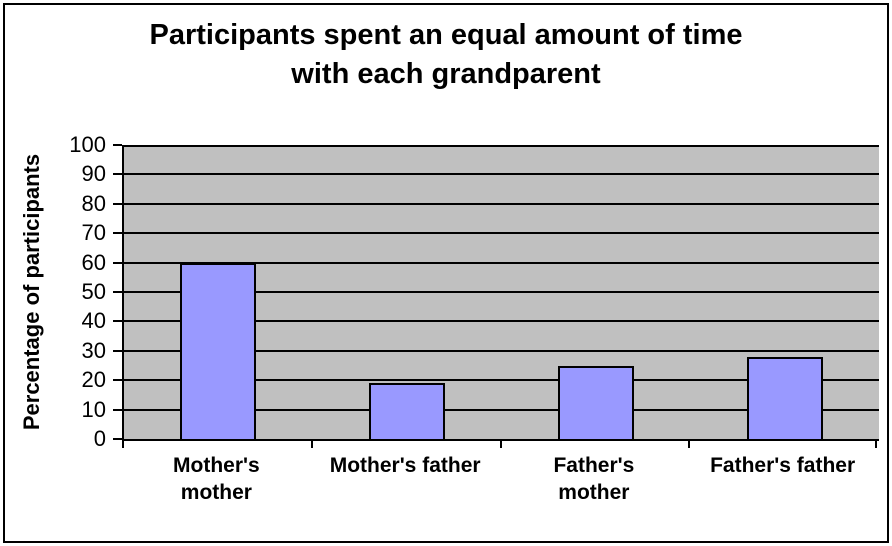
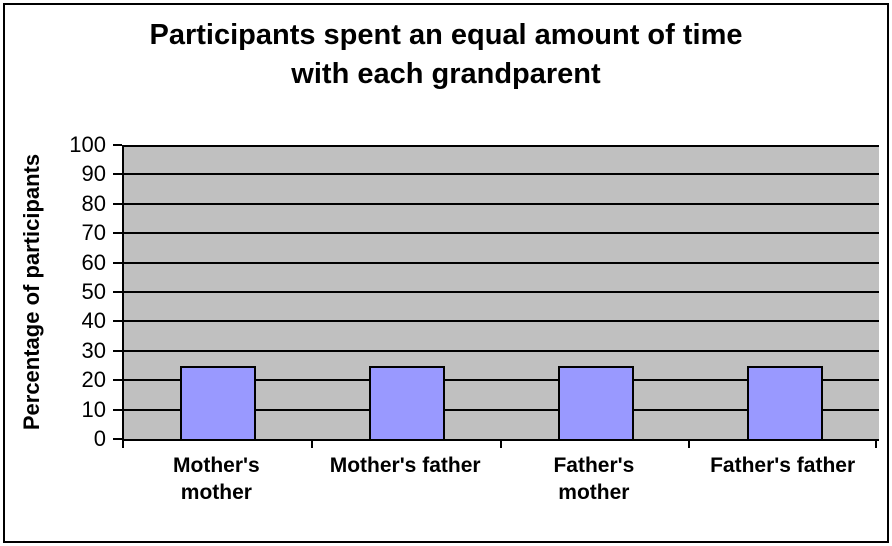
Mother's mother: 60 -> 25
Mother's father: 19 -> 25
Father's father: 28 -> 25
